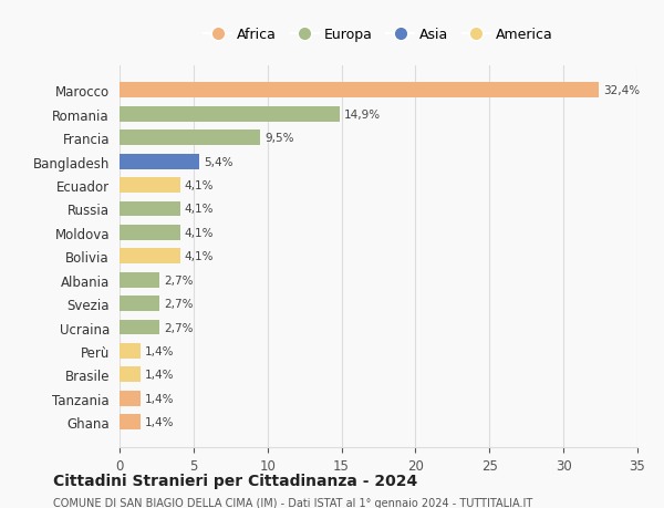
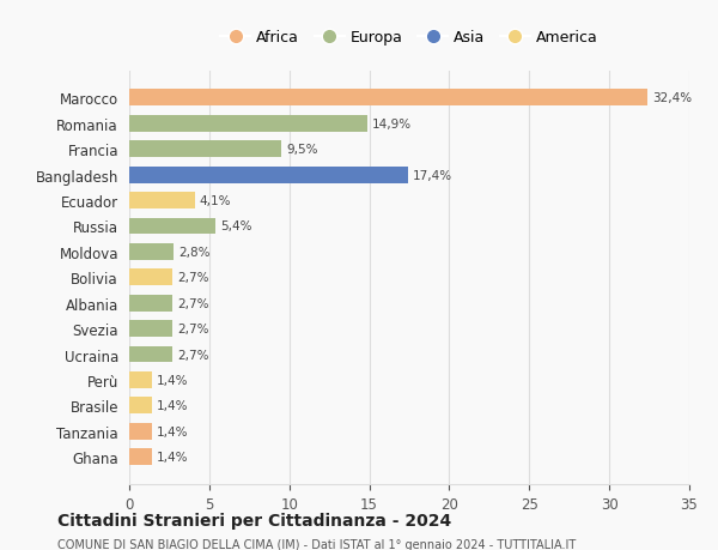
Bangladesh: 5,4% -> 17,4%
Russia: 4,1% -> 5,4%
Moldova: 4,1% -> 2,8%
Bolivia: 4,1% -> 2,7%
